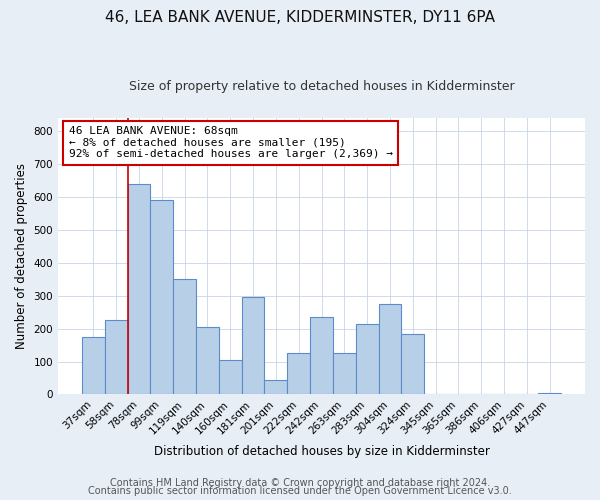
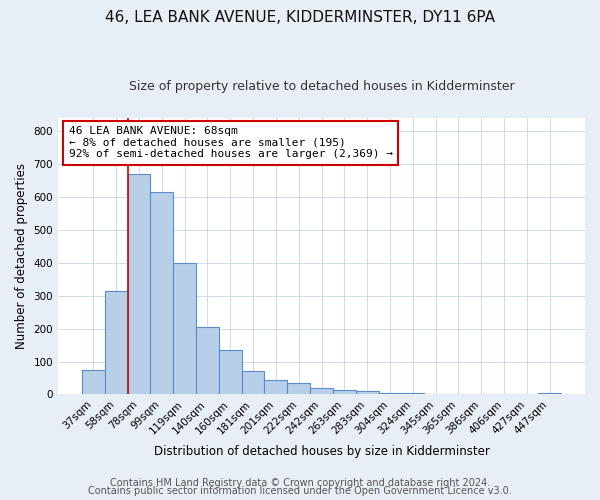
37sqm: 175 -> 75
58sqm: 225 -> 315
78sqm: 640 -> 668
99sqm: 590 -> 615
119sqm: 350 -> 400
160sqm: 105 -> 135
181sqm: 295 -> 70
222sqm: 125 -> 35
242sqm: 235 -> 20
263sqm: 125 -> 12
283sqm: 215 -> 10
304sqm: 275 -> 5
324sqm: 185 -> 5
